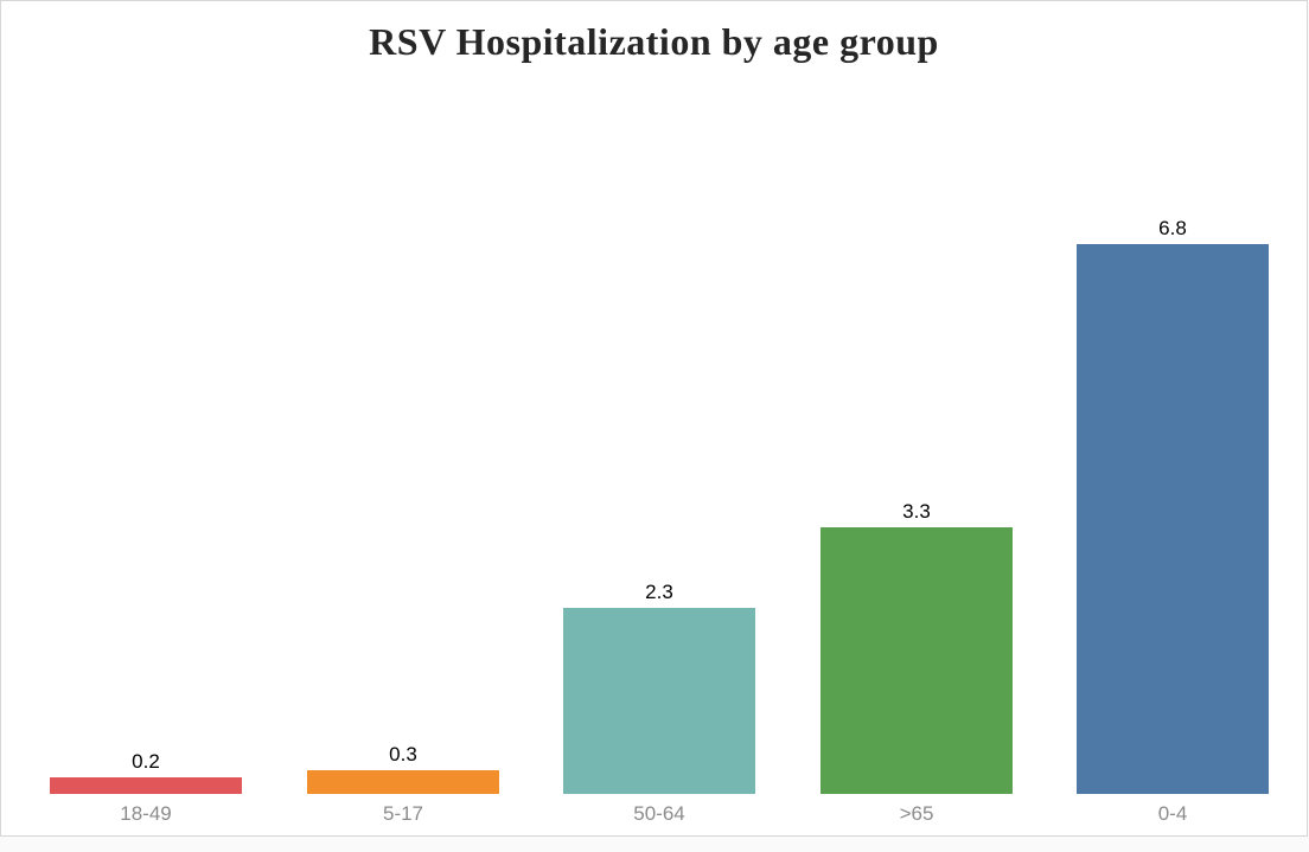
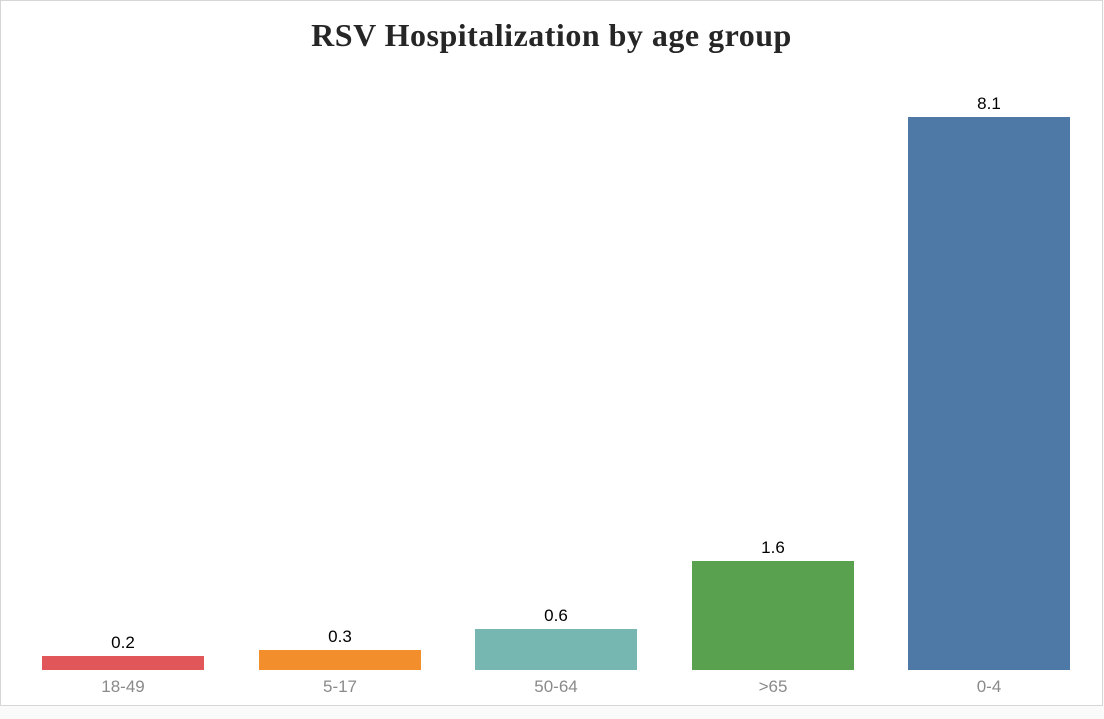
50-64: 2.3 -> 0.6
>65: 3.3 -> 1.6
0-4: 6.8 -> 8.1
